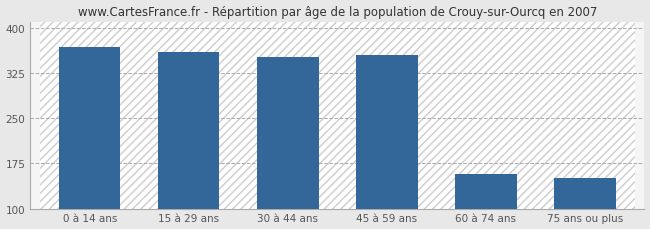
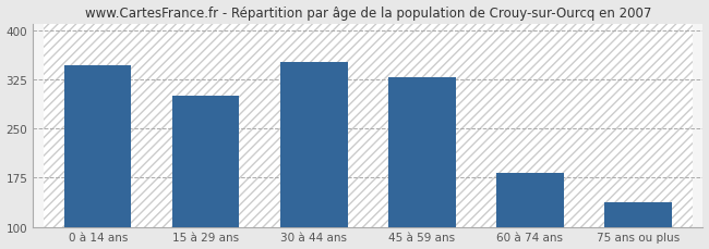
0 à 14 ans: 368 -> 347
15 à 29 ans: 360 -> 300
45 à 59 ans: 354 -> 328
60 à 74 ans: 158 -> 182
75 ans ou plus: 150 -> 138
